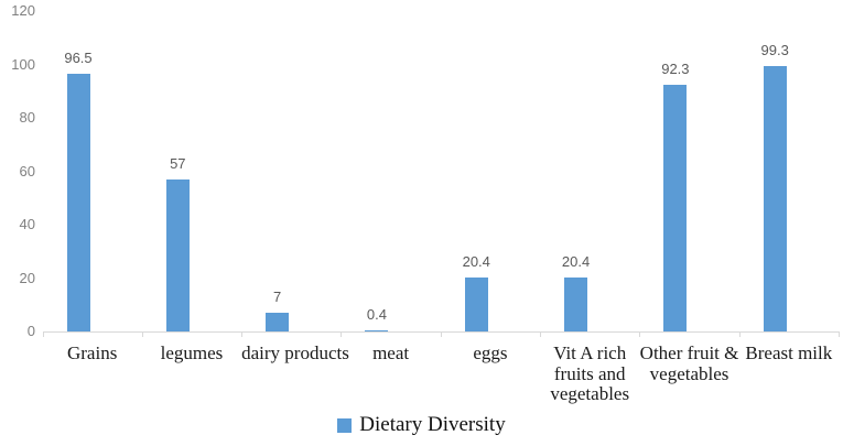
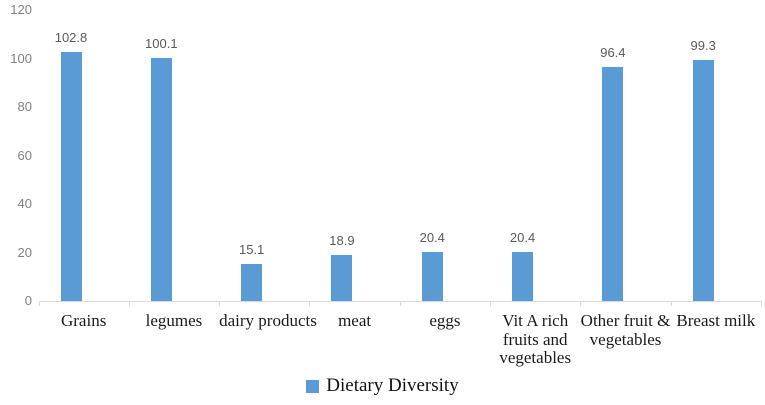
Grains: 96.5 -> 102.8
legumes: 57 -> 100.1
dairy products: 7 -> 15.1
meat: 0.4 -> 18.9
Other fruit & vegetables: 92.3 -> 96.4
